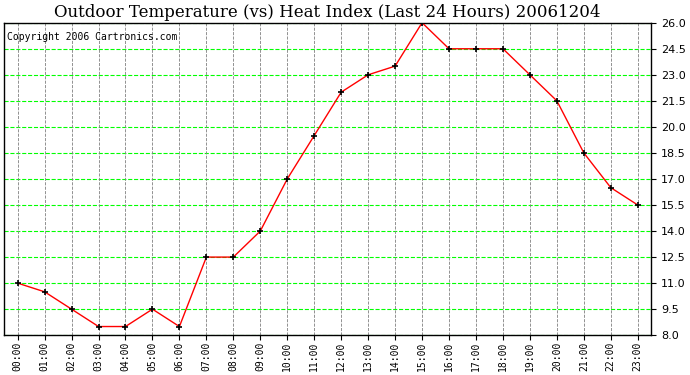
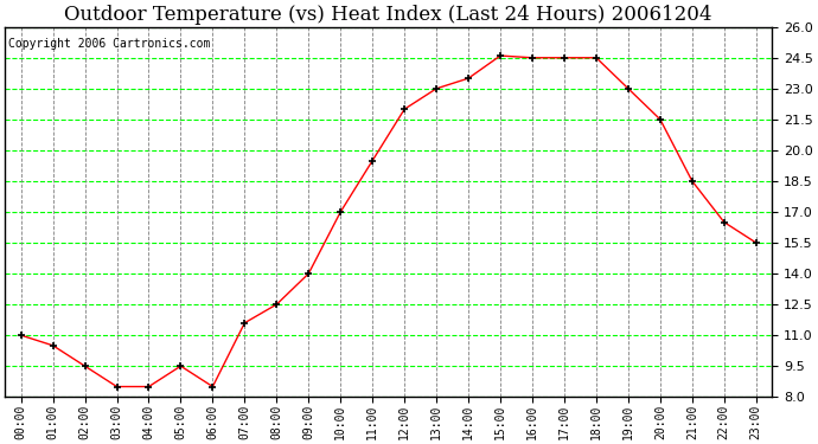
07:00: 12.5 -> 11.6
15:00: 26.0 -> 24.6
